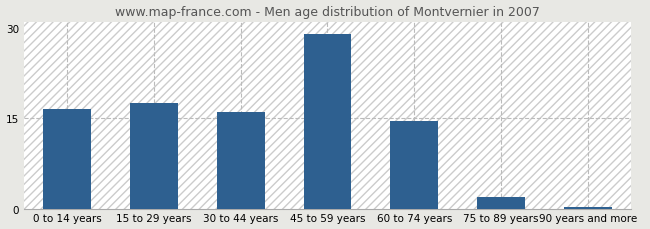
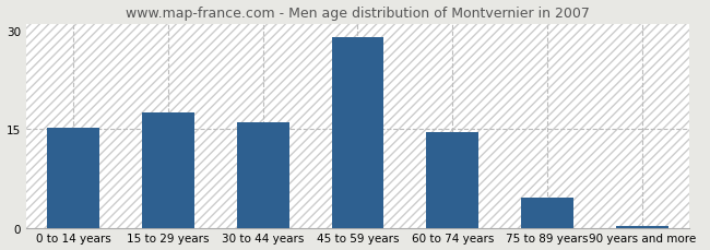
0 to 14 years: 16.5 -> 15.2
75 to 89 years: 2.0 -> 4.6
